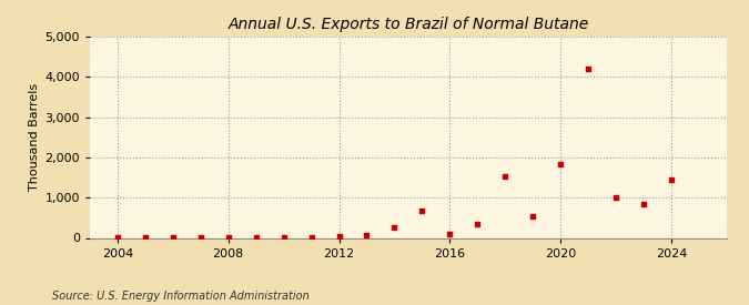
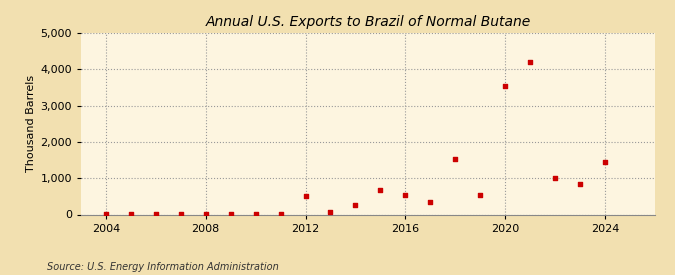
2012: 30 -> 500
2016: 110 -> 550
2020: 1,820 -> 3,550
